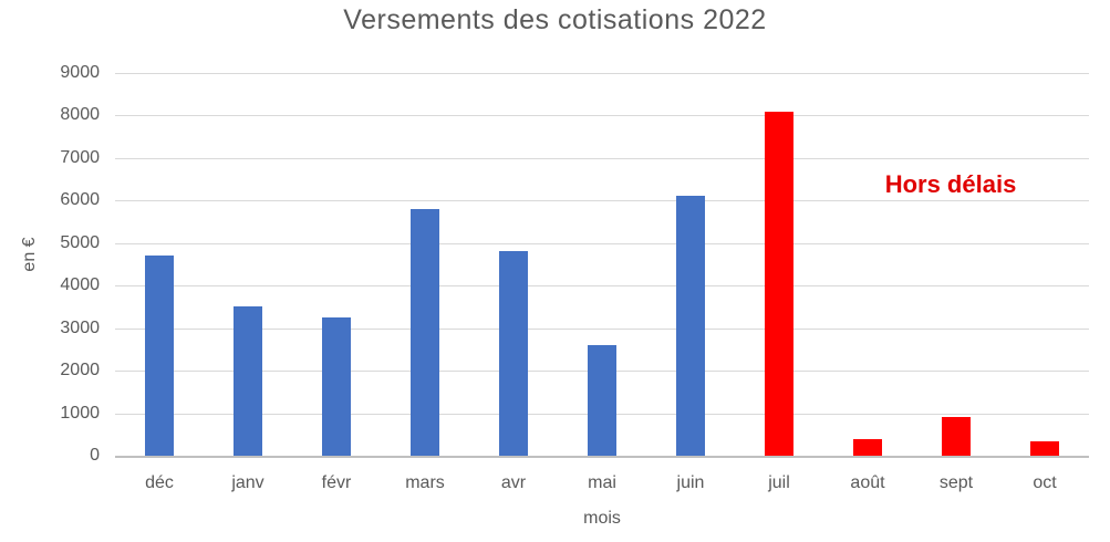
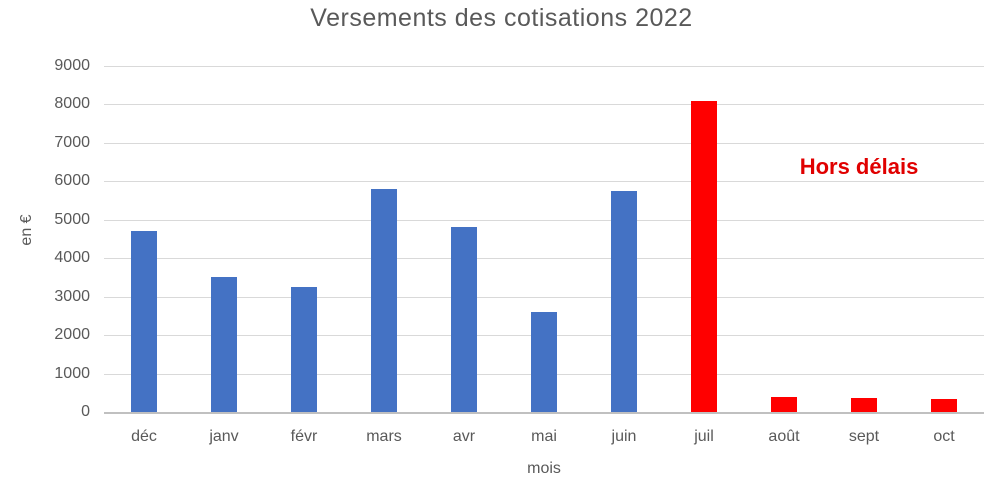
juin: 6100 -> 5800
sept: 900 -> 400
